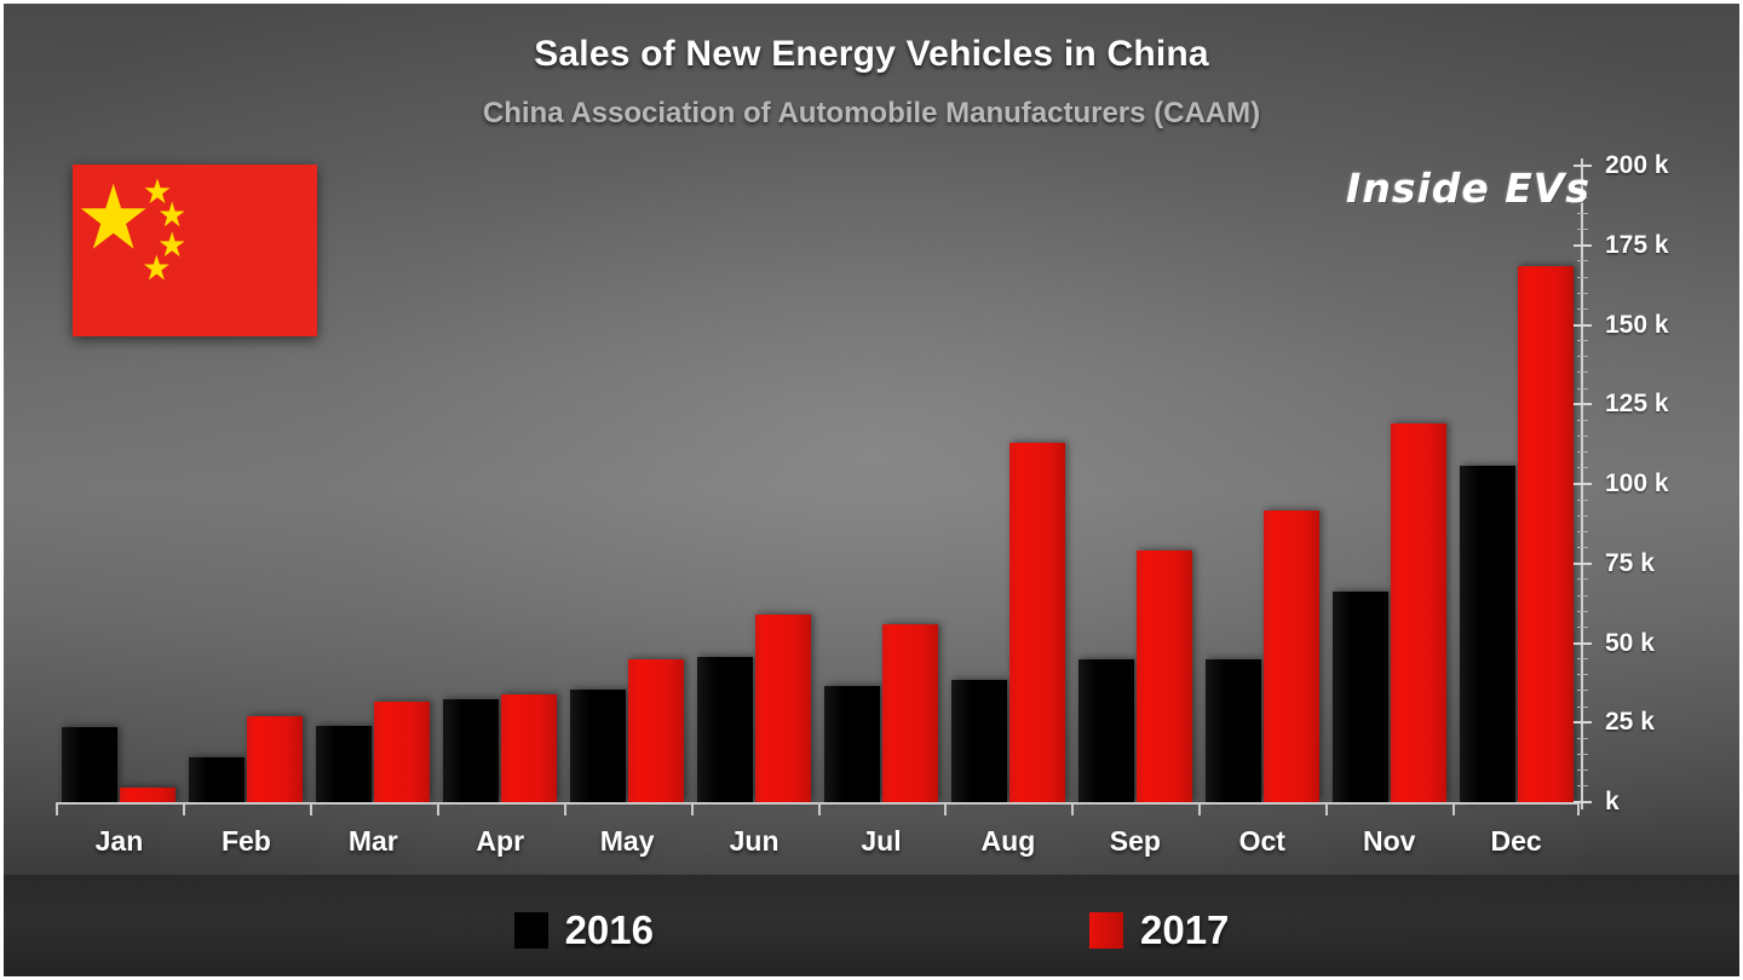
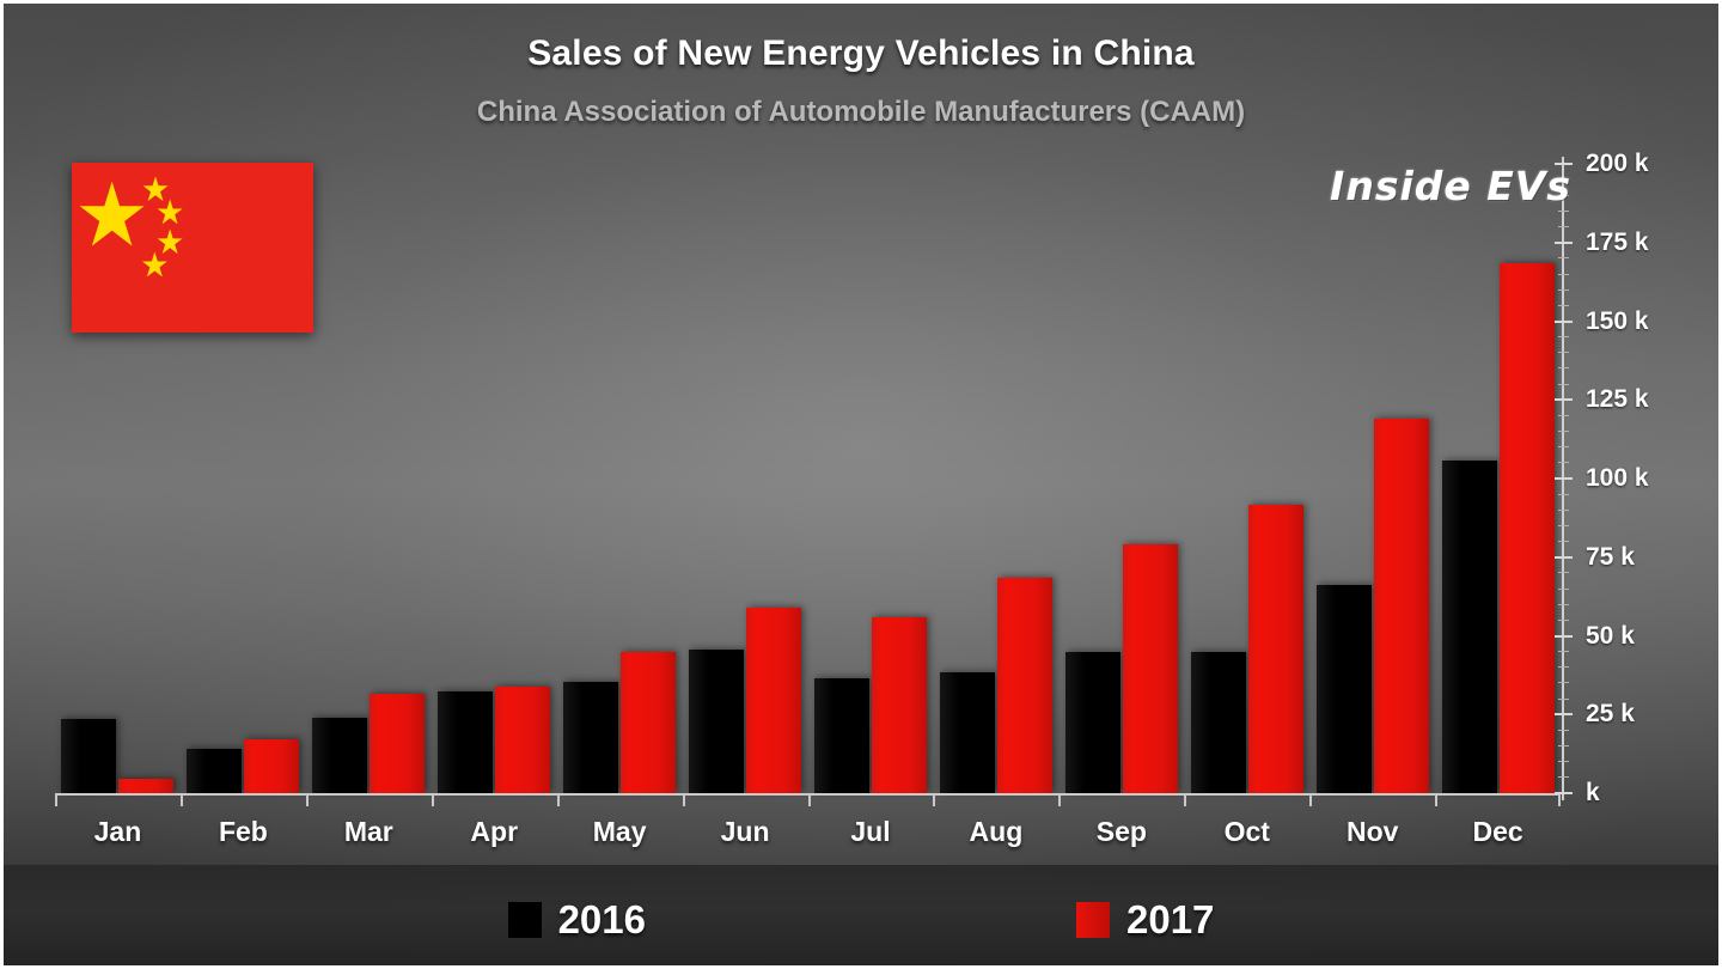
2017/Feb: 27k -> 17k
2017/Aug: 113k -> 68k
